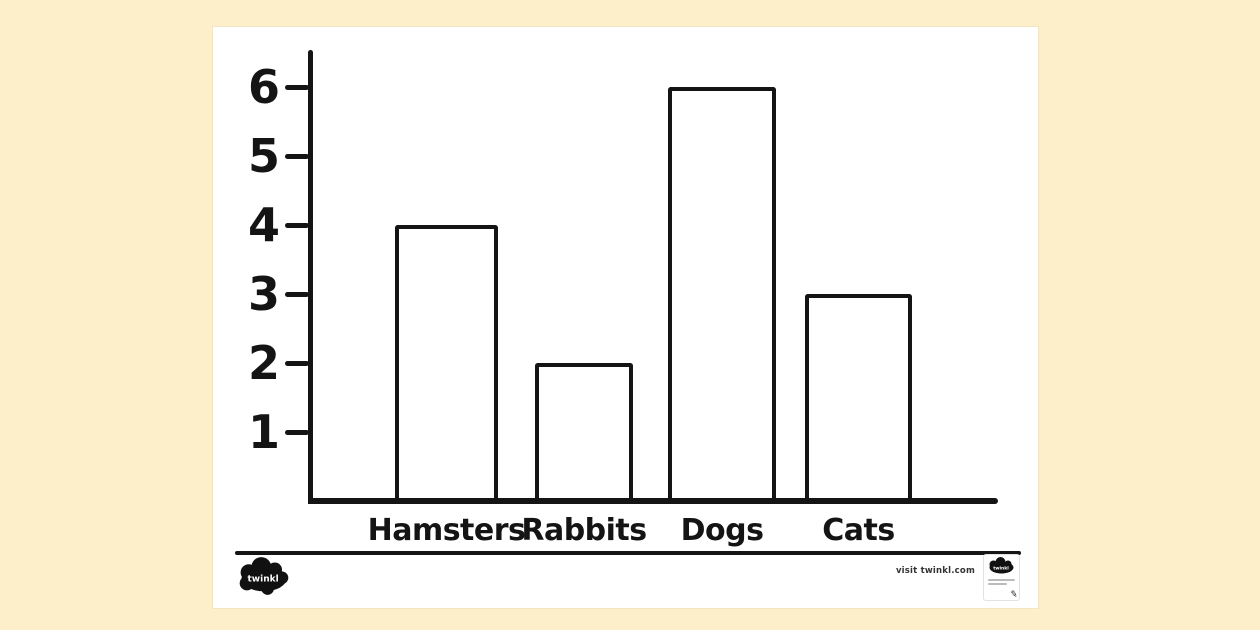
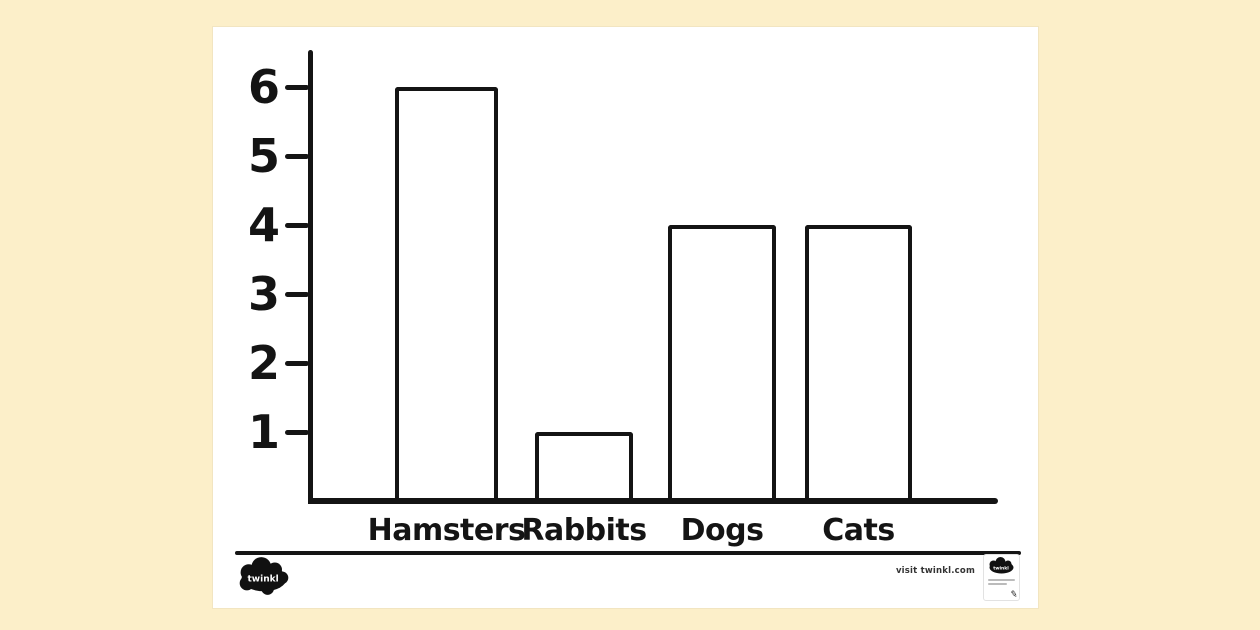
Hamsters: 4 -> 6
Rabbits: 2 -> 1
Dogs: 6 -> 4
Cats: 3 -> 4
